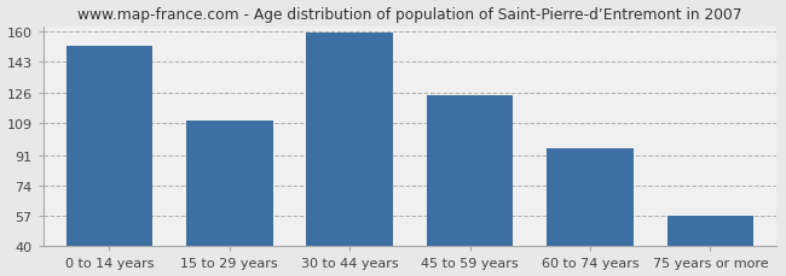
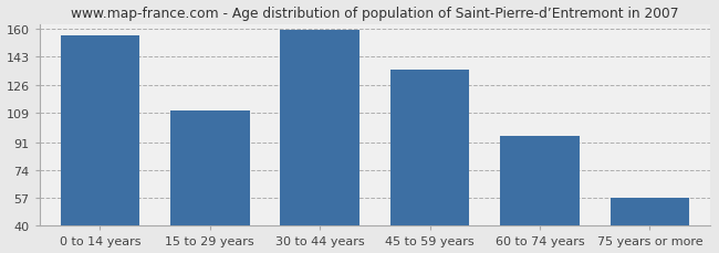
0 to 14 years: 152 -> 156
45 to 59 years: 124 -> 135
